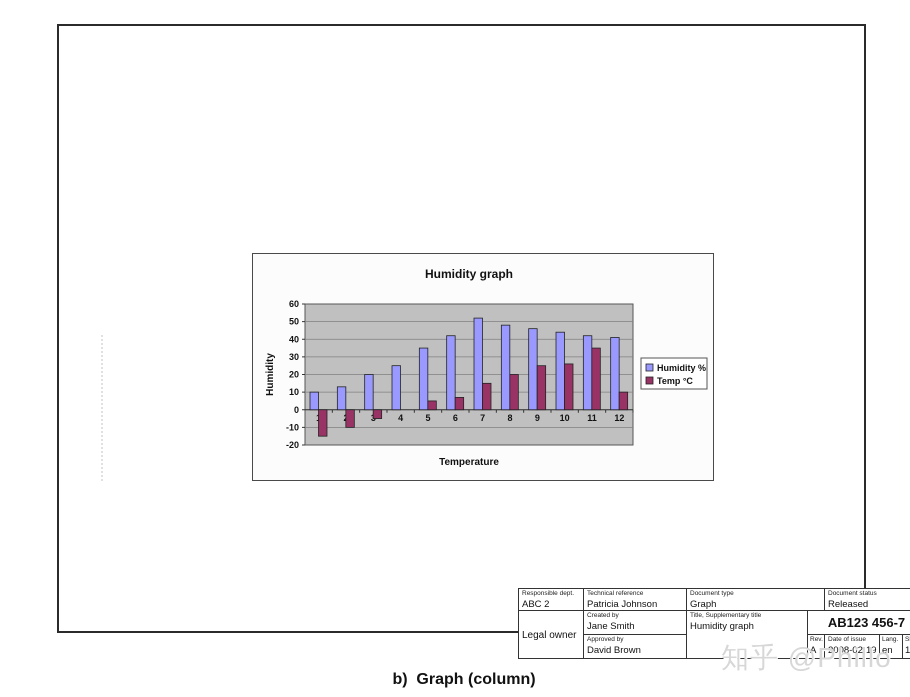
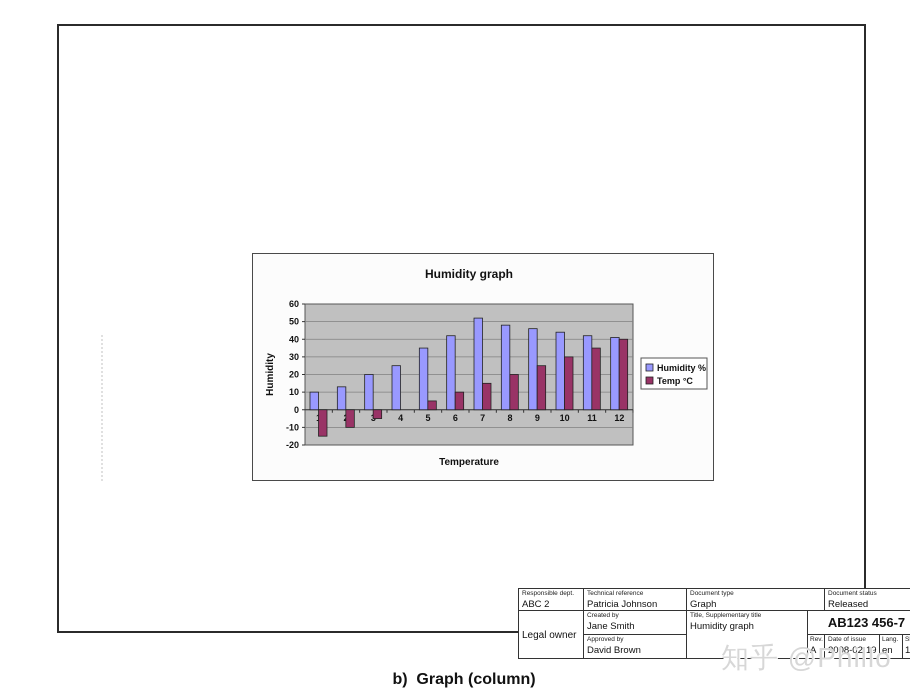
Temp °C/6: 7 -> 10
Temp °C/10: 26 -> 30
Temp °C/12: 10 -> 40
